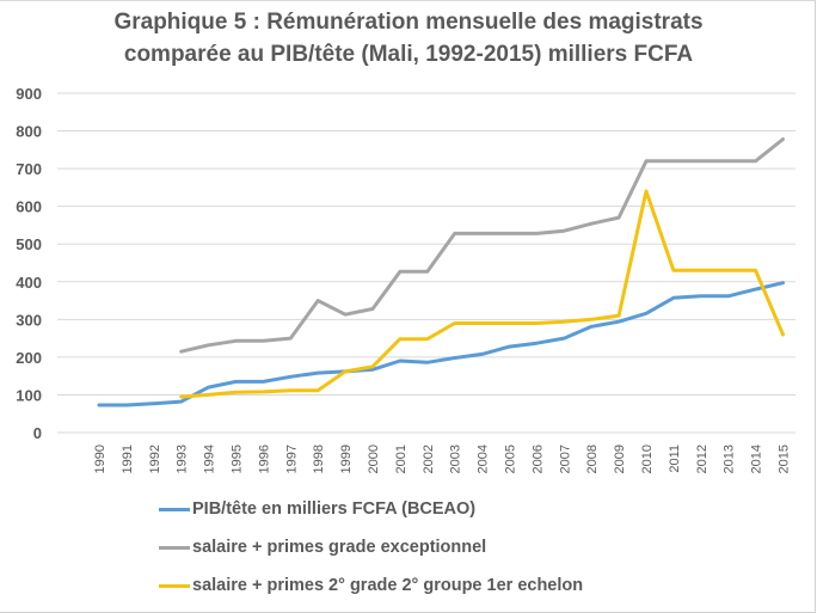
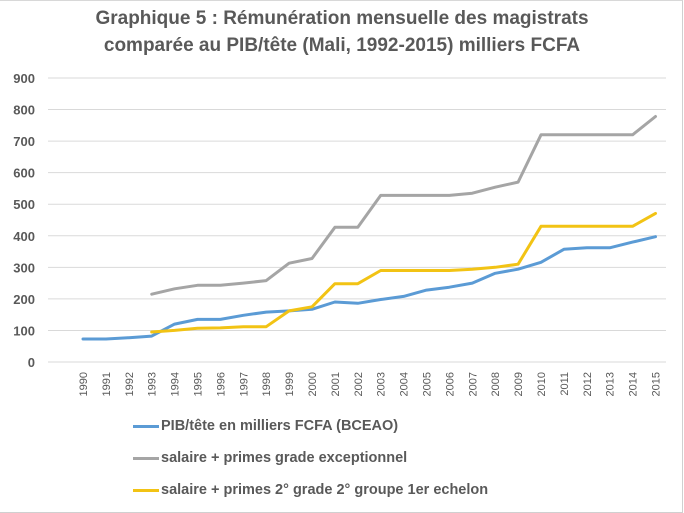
salaire + primes grade exceptionnel/1998: 350 -> 260
salaire + primes 2° grade 2° groupe 1er echelon/2010: 640 -> 430
salaire + primes 2° grade 2° groupe 1er echelon/2015: 260 -> 470
